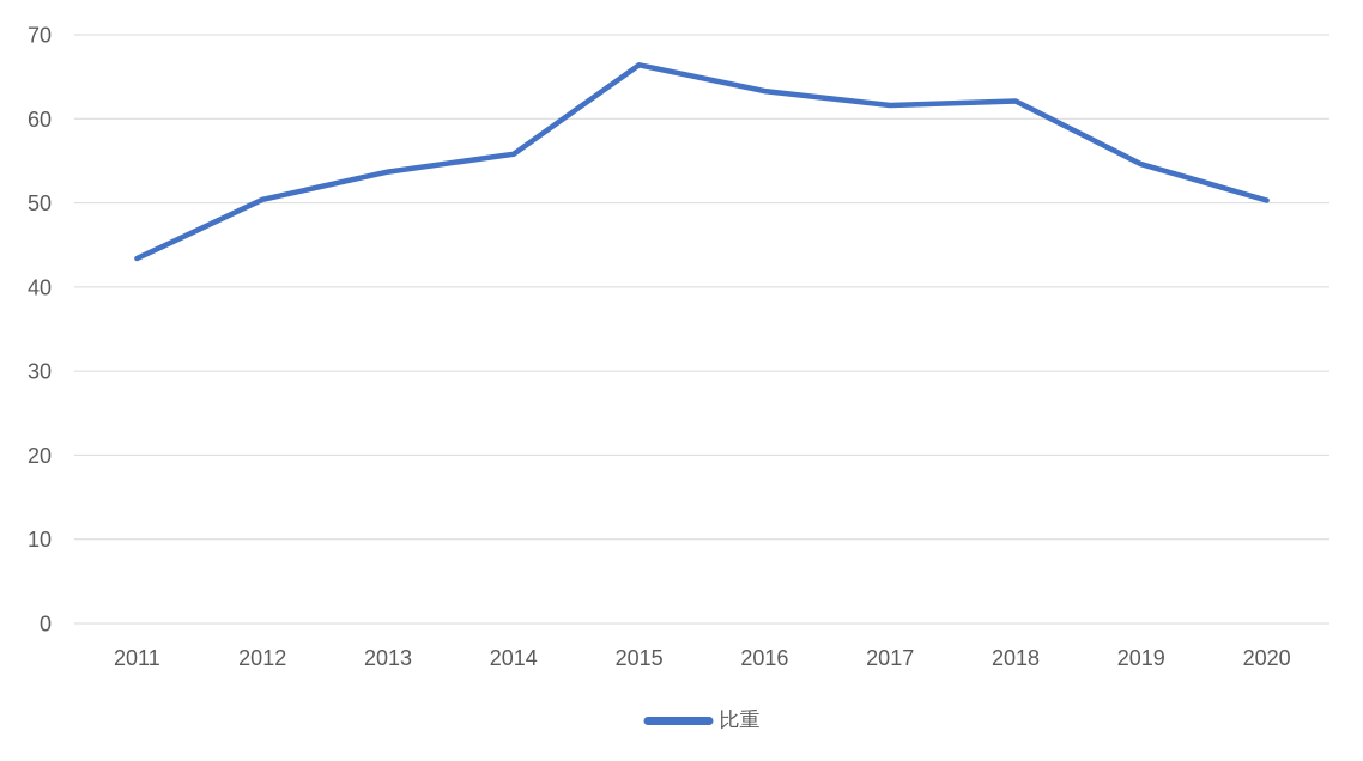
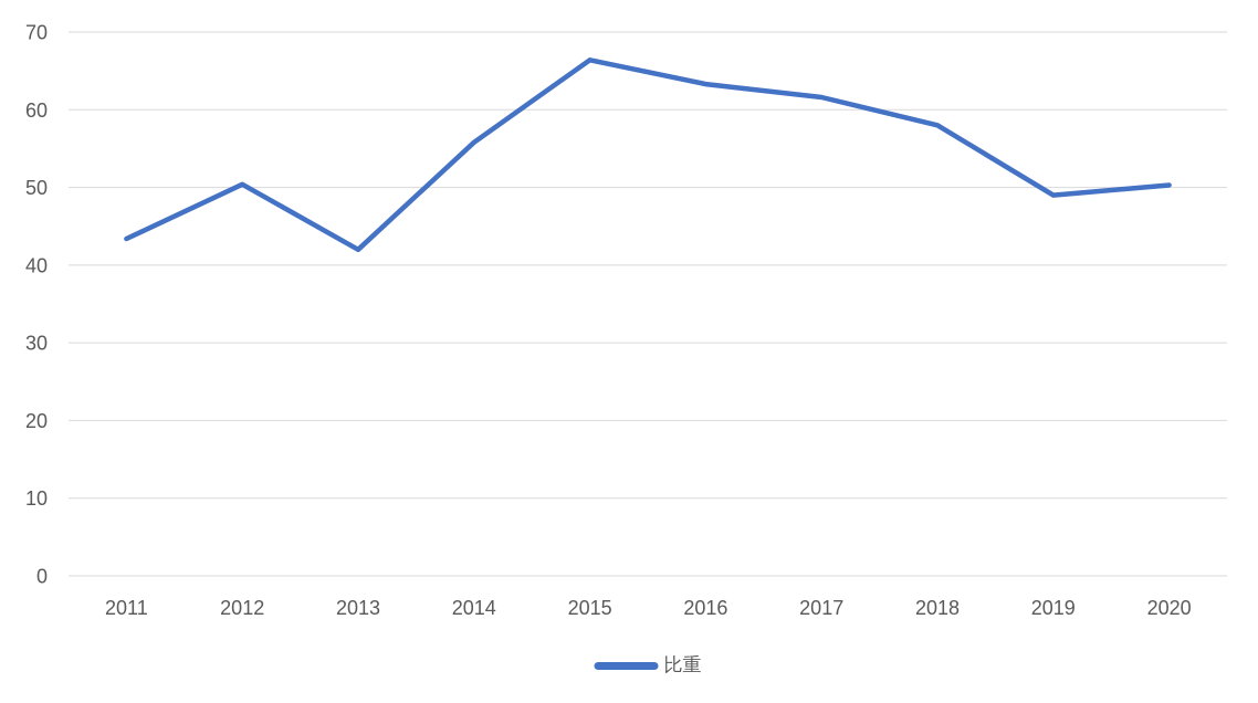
2013: 54 -> 42
2018: 62 -> 58
2019: 55 -> 49
